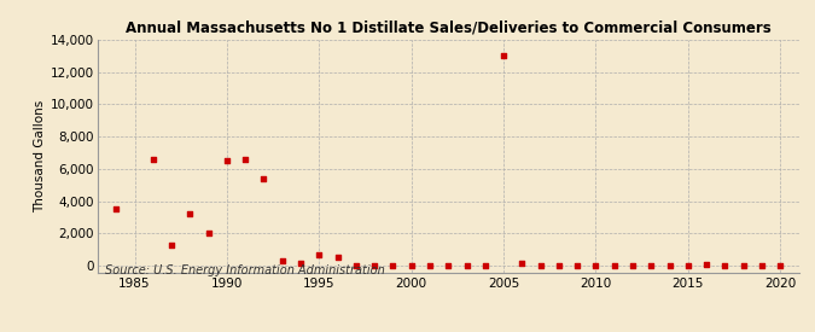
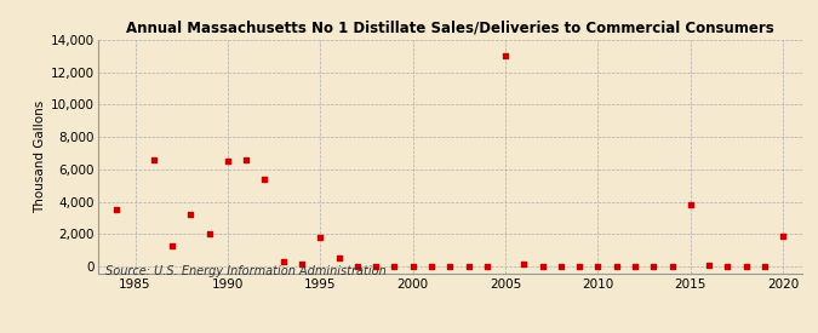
1995: 700 -> 1,800
2015: 0 -> 3,800
2020: 0 -> 1,900
